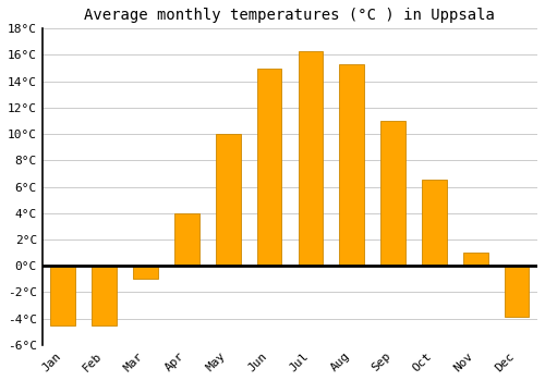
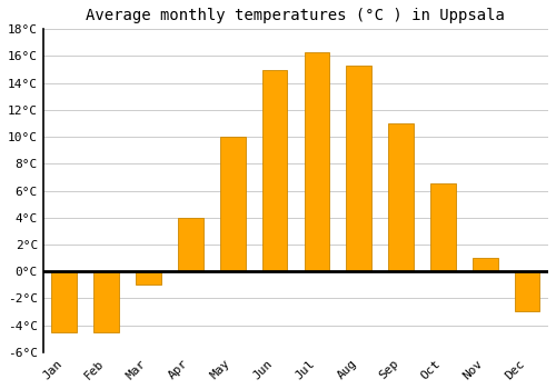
Dec: -3.9°C -> -3.0°C
